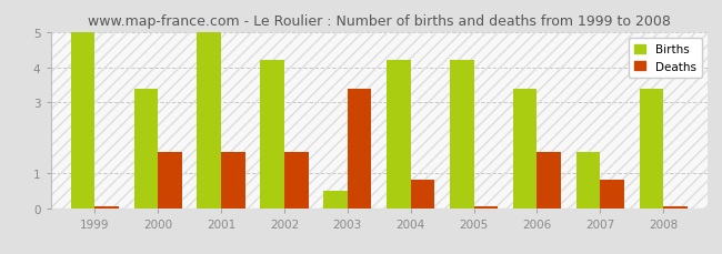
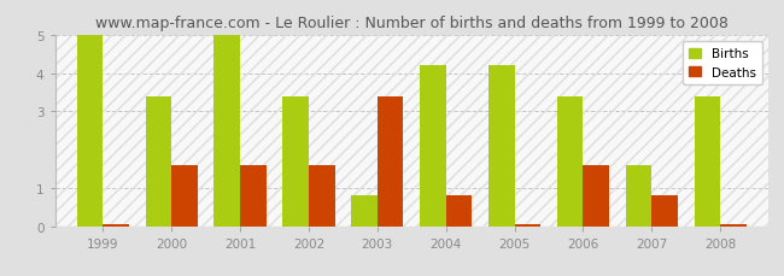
Births/2002: 4.2 -> 3.4
Births/2003: 0.5 -> 0.8
